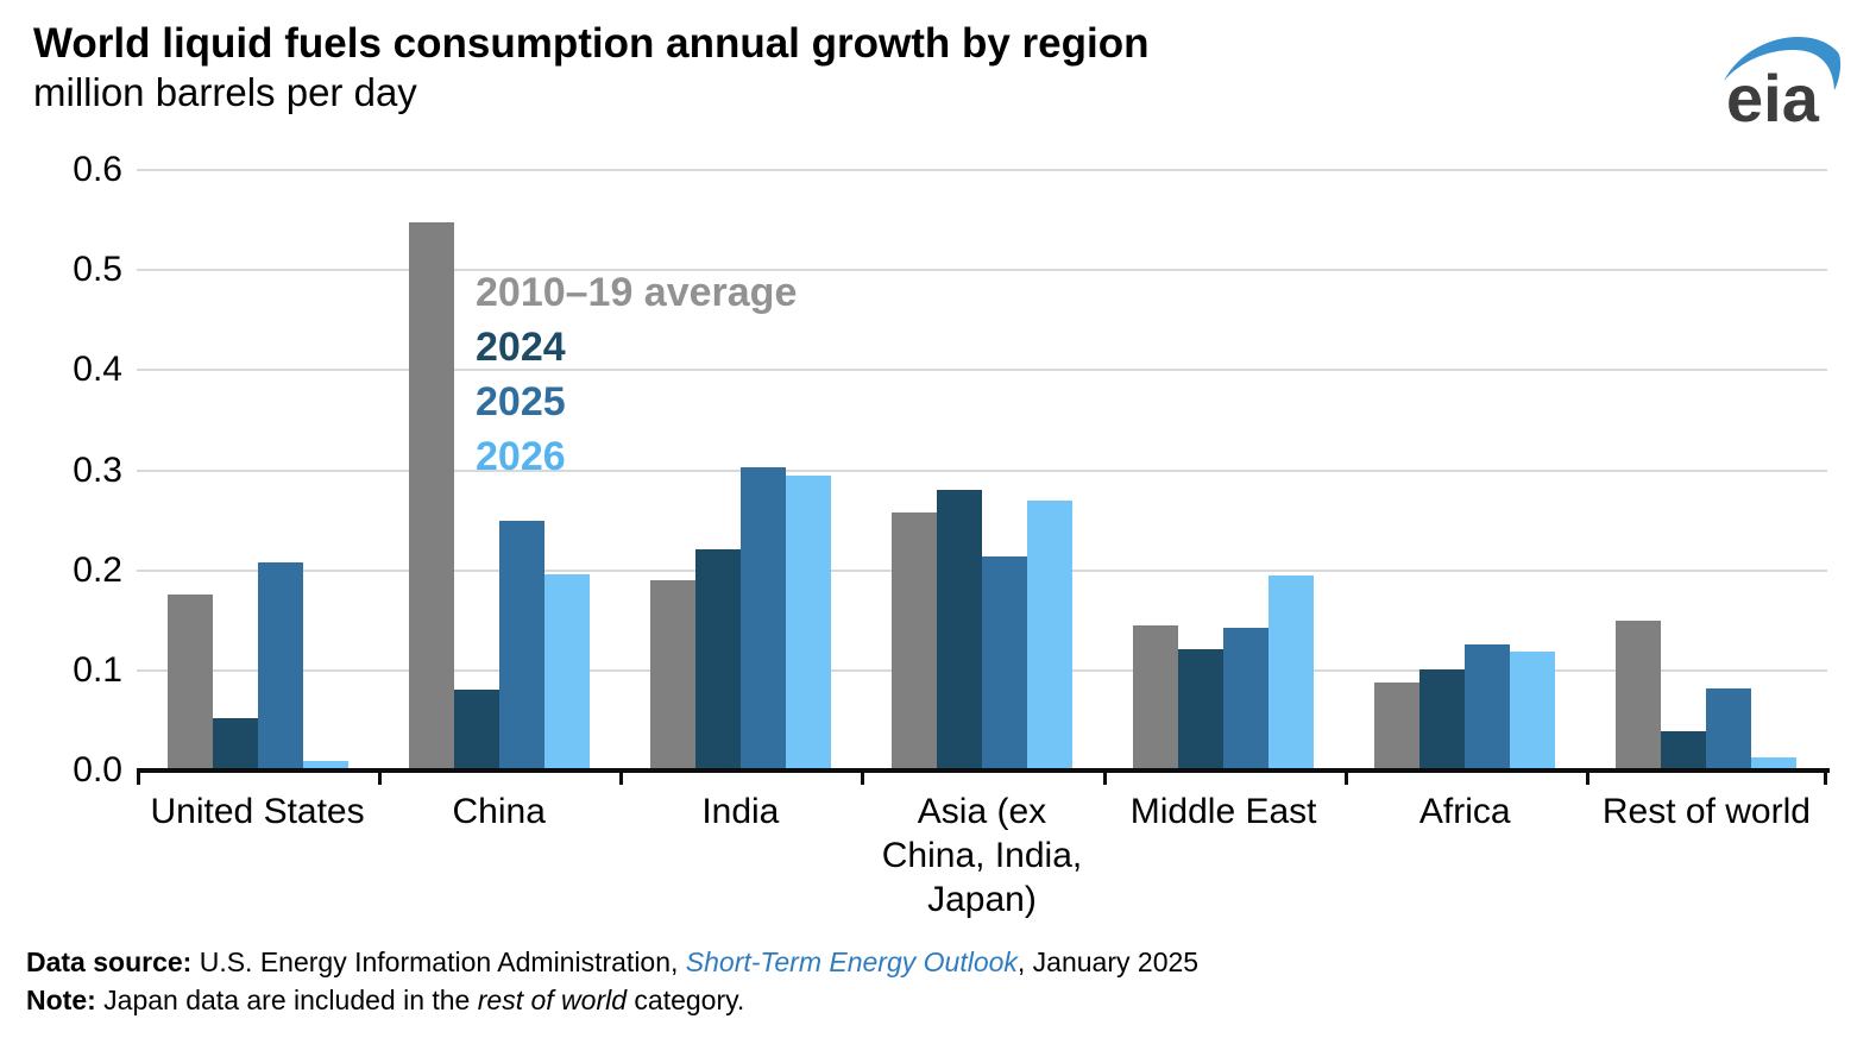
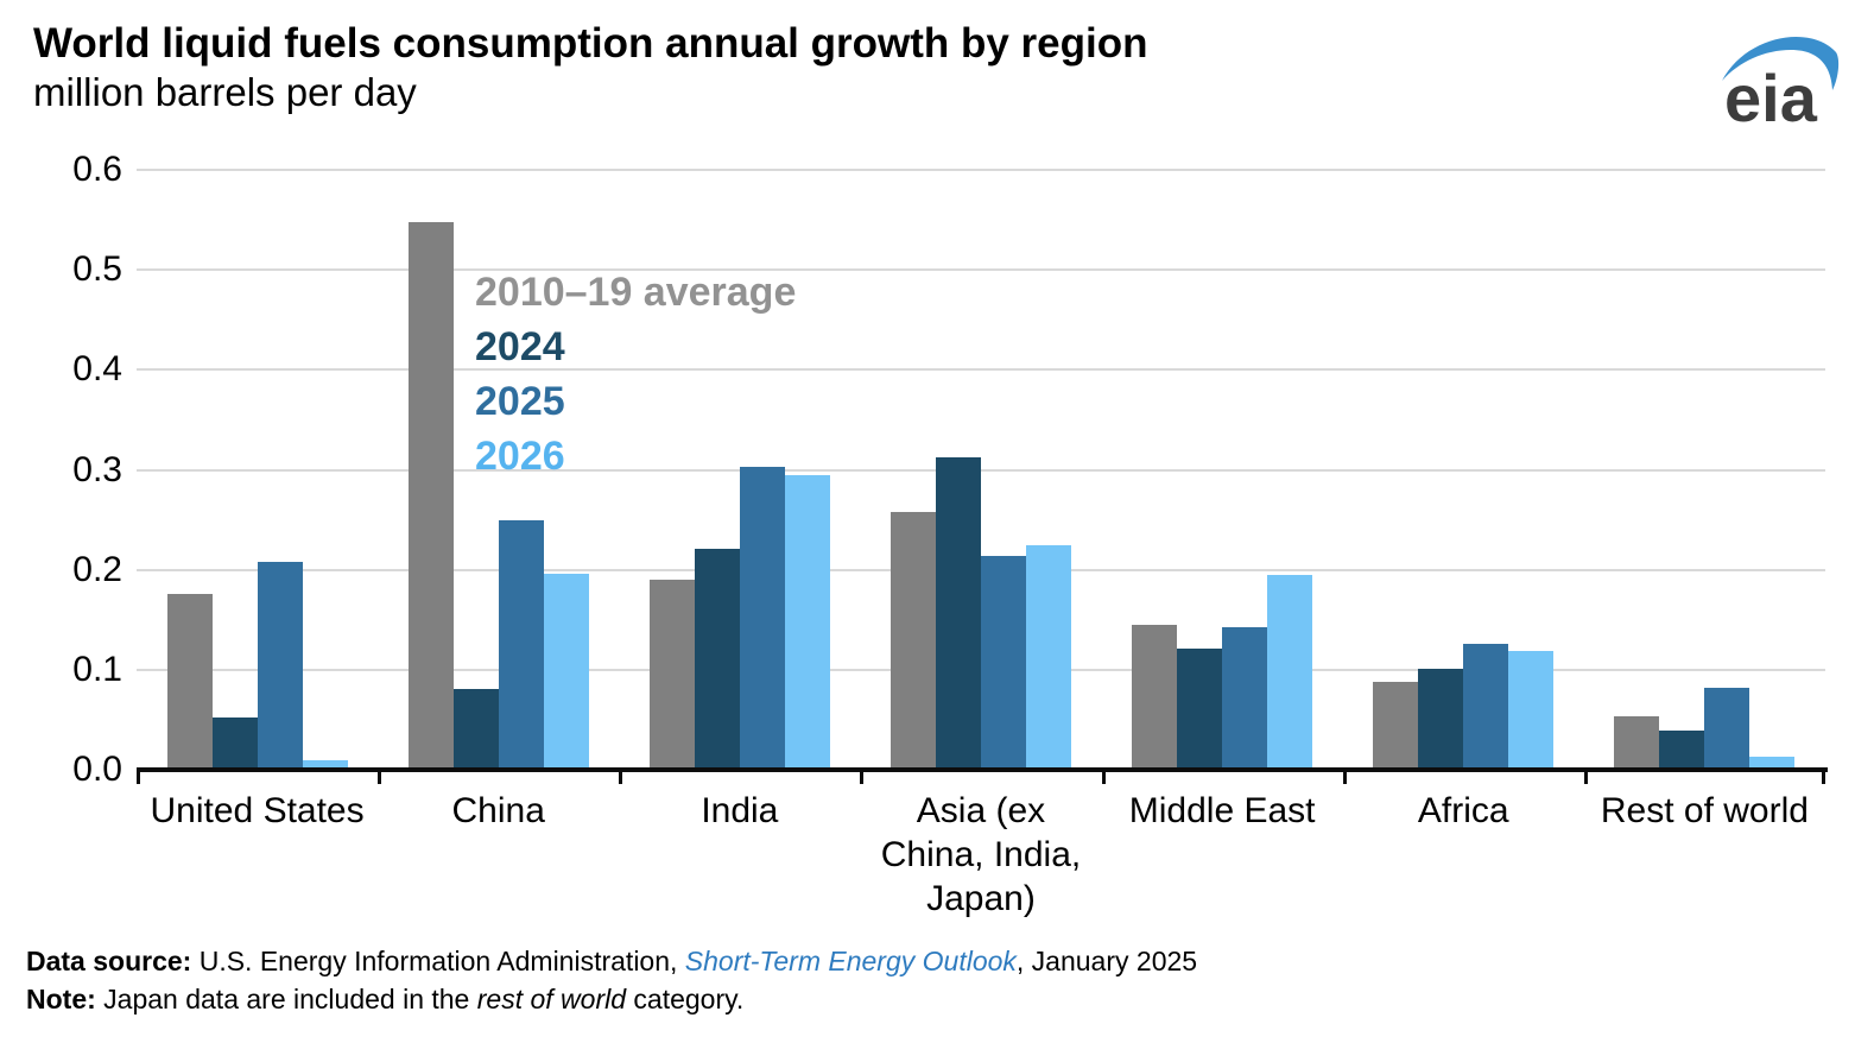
2024/Asia (ex China, India, Japan): 0.28 -> 0.31
2026/Asia (ex China, India, Japan): 0.27 -> 0.23
2010–19 average/Rest of world: 0.15 -> 0.05
